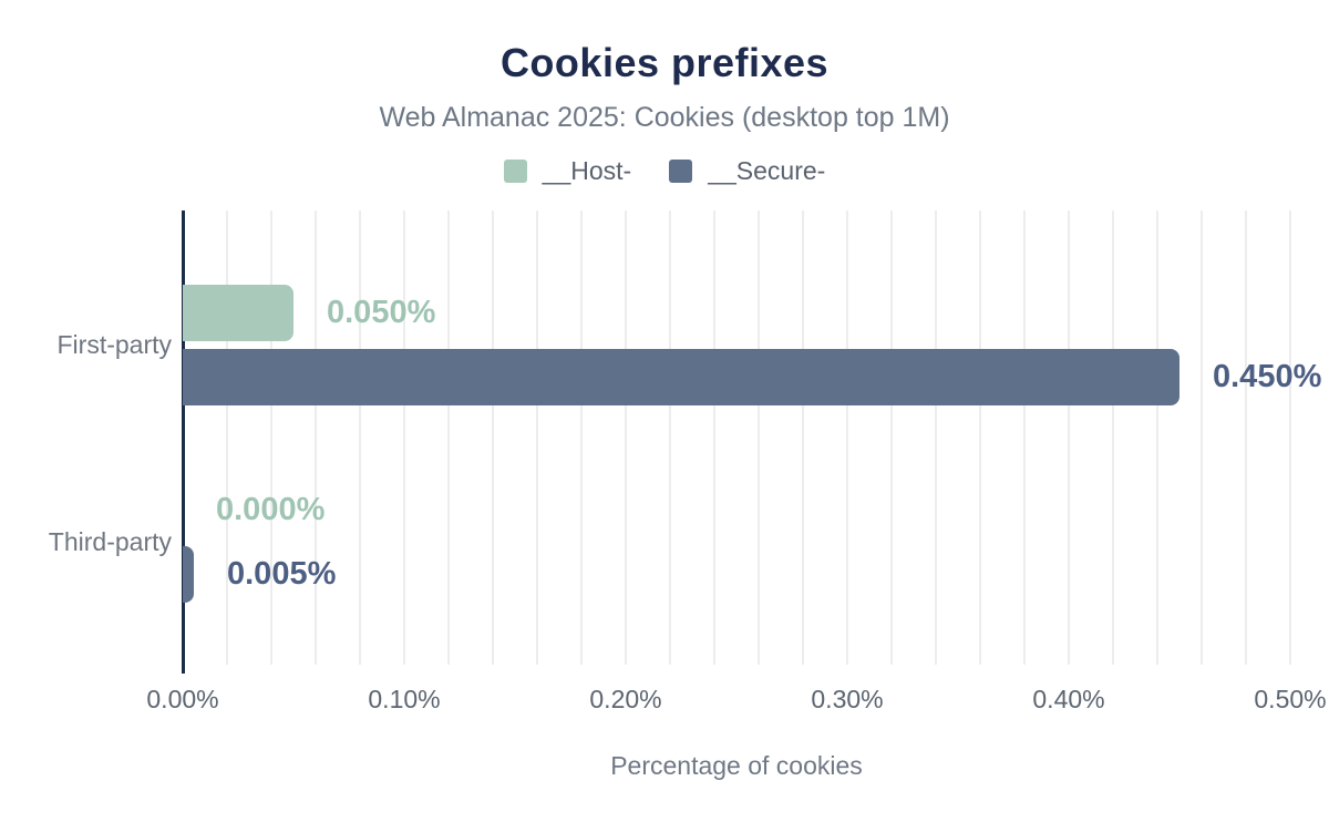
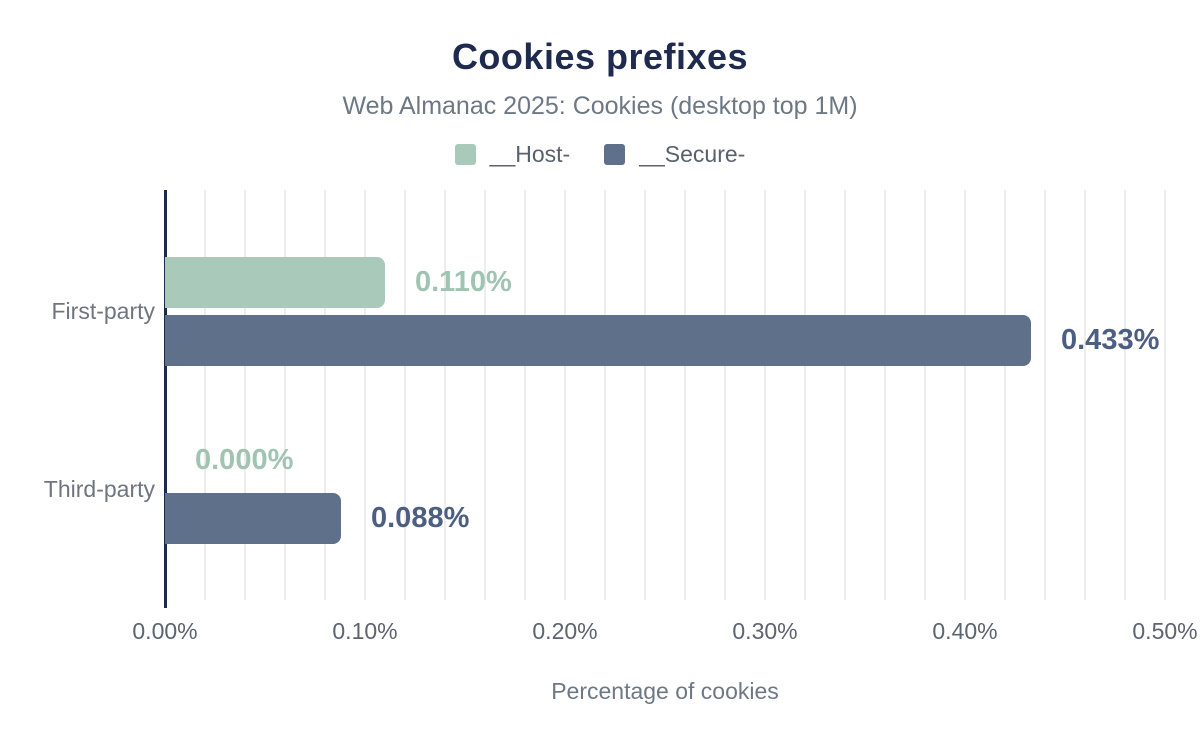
__Host-/First-party: 0.050% -> 0.110%
__Secure-/First-party: 0.450% -> 0.433%
__Secure-/Third-party: 0.005% -> 0.088%
